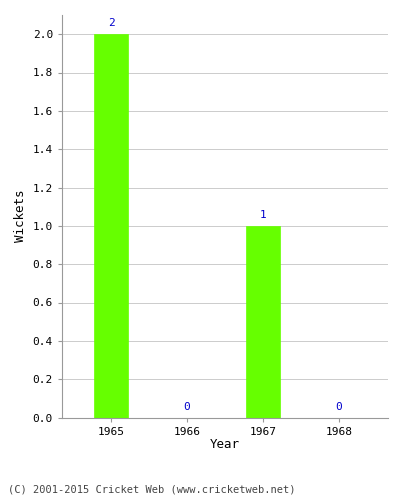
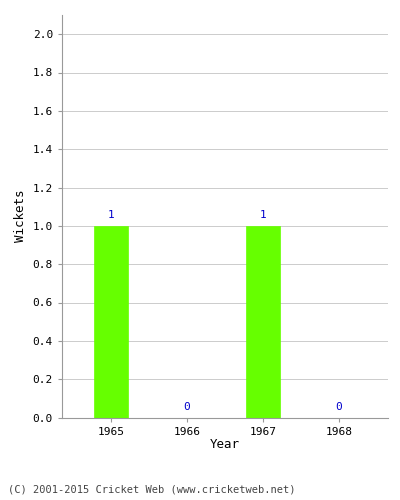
1965: 2 -> 1
